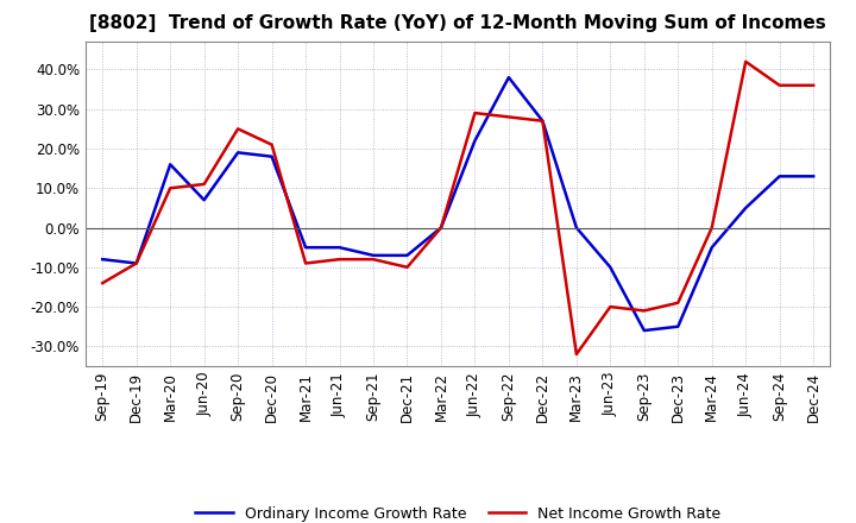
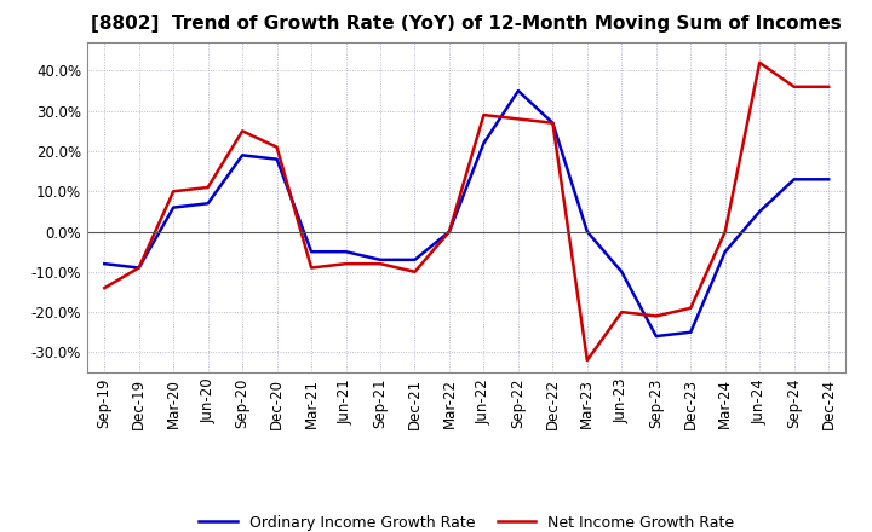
Ordinary Income Growth Rate/Mar-20: 16% -> 6%
Ordinary Income Growth Rate/Sep-22: 38% -> 35%
